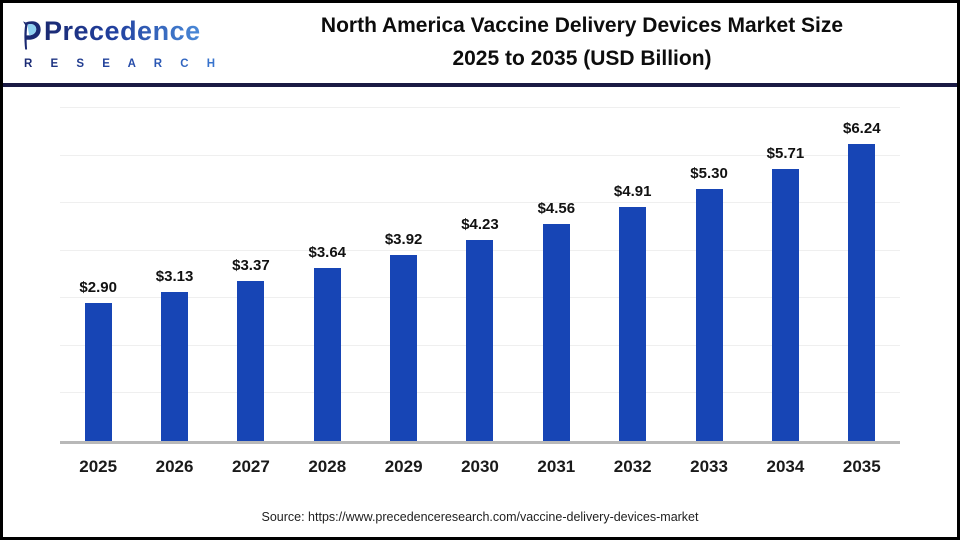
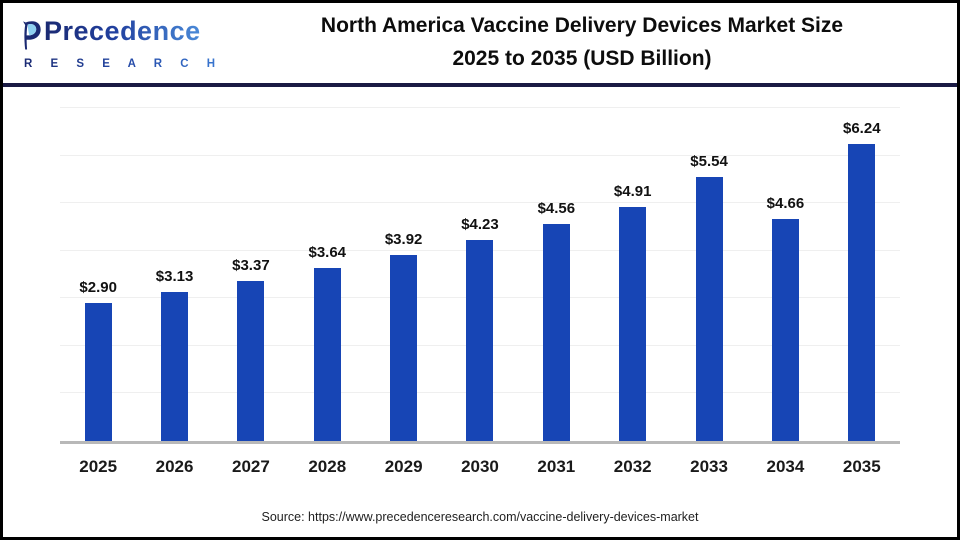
2033: $5.30 -> $5.54
2034: $5.71 -> $4.66
